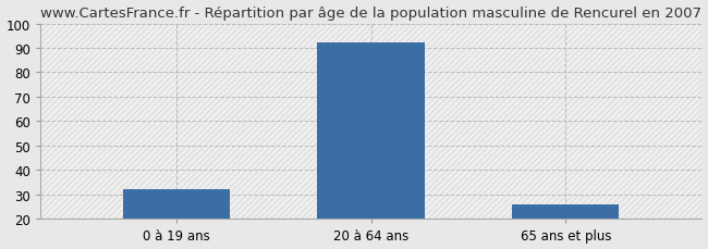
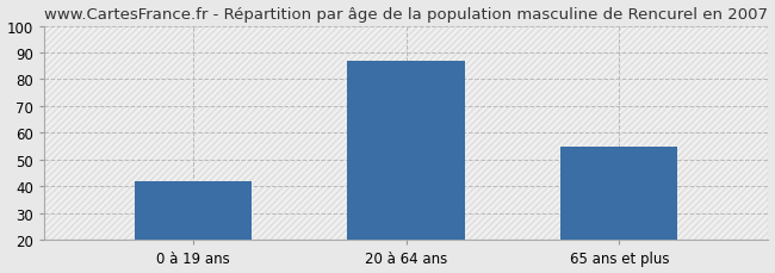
0 à 19 ans: 32 -> 42
20 à 64 ans: 92 -> 87
65 ans et plus: 26 -> 55
